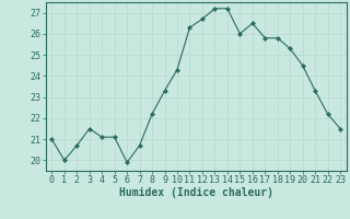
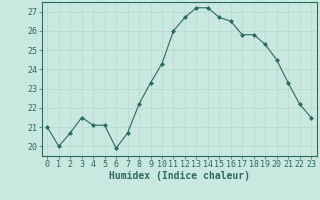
11: 26.3 -> 26.0
15: 26.0 -> 26.7
